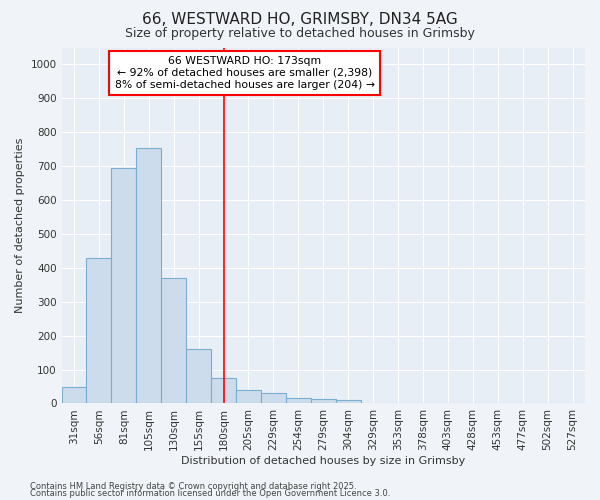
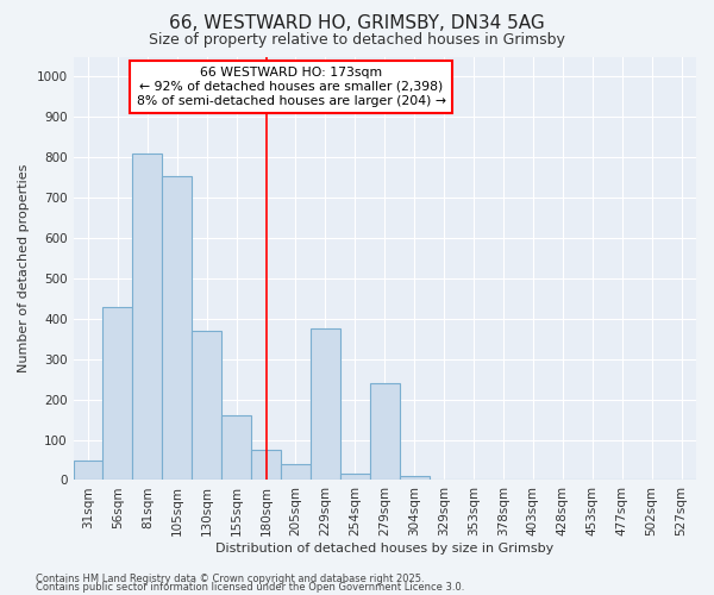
81sqm: 695 -> 810
229sqm: 30 -> 375
279sqm: 13 -> 240
